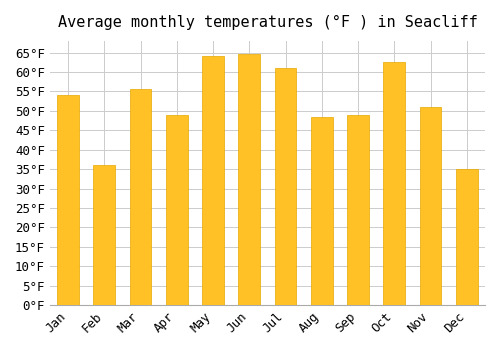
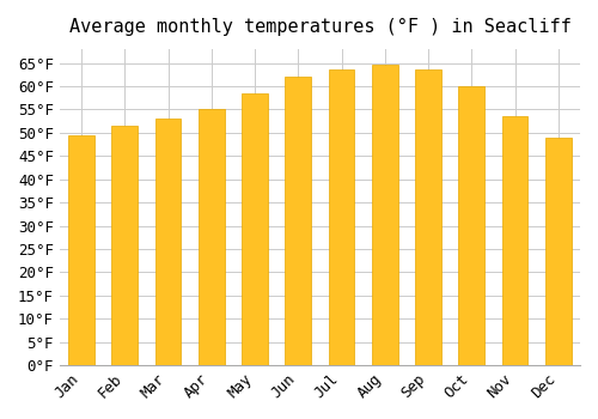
Jan: 54.0°F -> 49.5°F
Feb: 36.0°F -> 51.5°F
Mar: 55.5°F -> 53.0°F
Apr: 49.0°F -> 55.0°F
May: 64.0°F -> 58.5°F
Jun: 64.5°F -> 62.0°F
Jul: 61.0°F -> 63.5°F
Aug: 48.5°F -> 64.5°F
Sep: 49.0°F -> 63.5°F
Oct: 62.5°F -> 60.0°F
Nov: 51.0°F -> 53.5°F
Dec: 35.0°F -> 49.0°F
